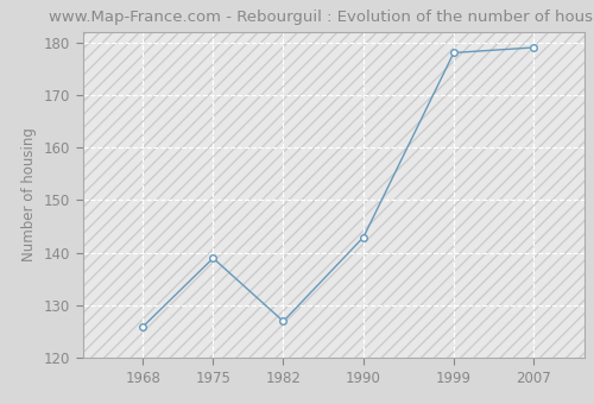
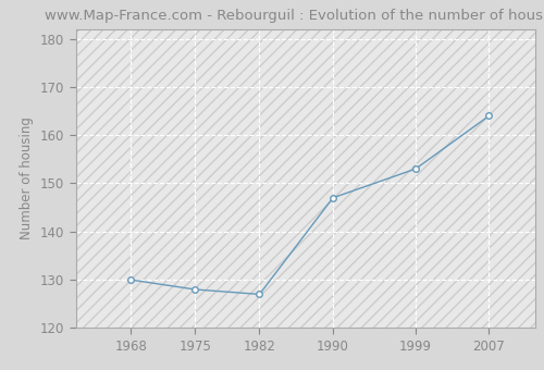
1968: 126 -> 130
1975: 139 -> 128
1990: 143 -> 147
1999: 178 -> 153
2007: 179 -> 164
